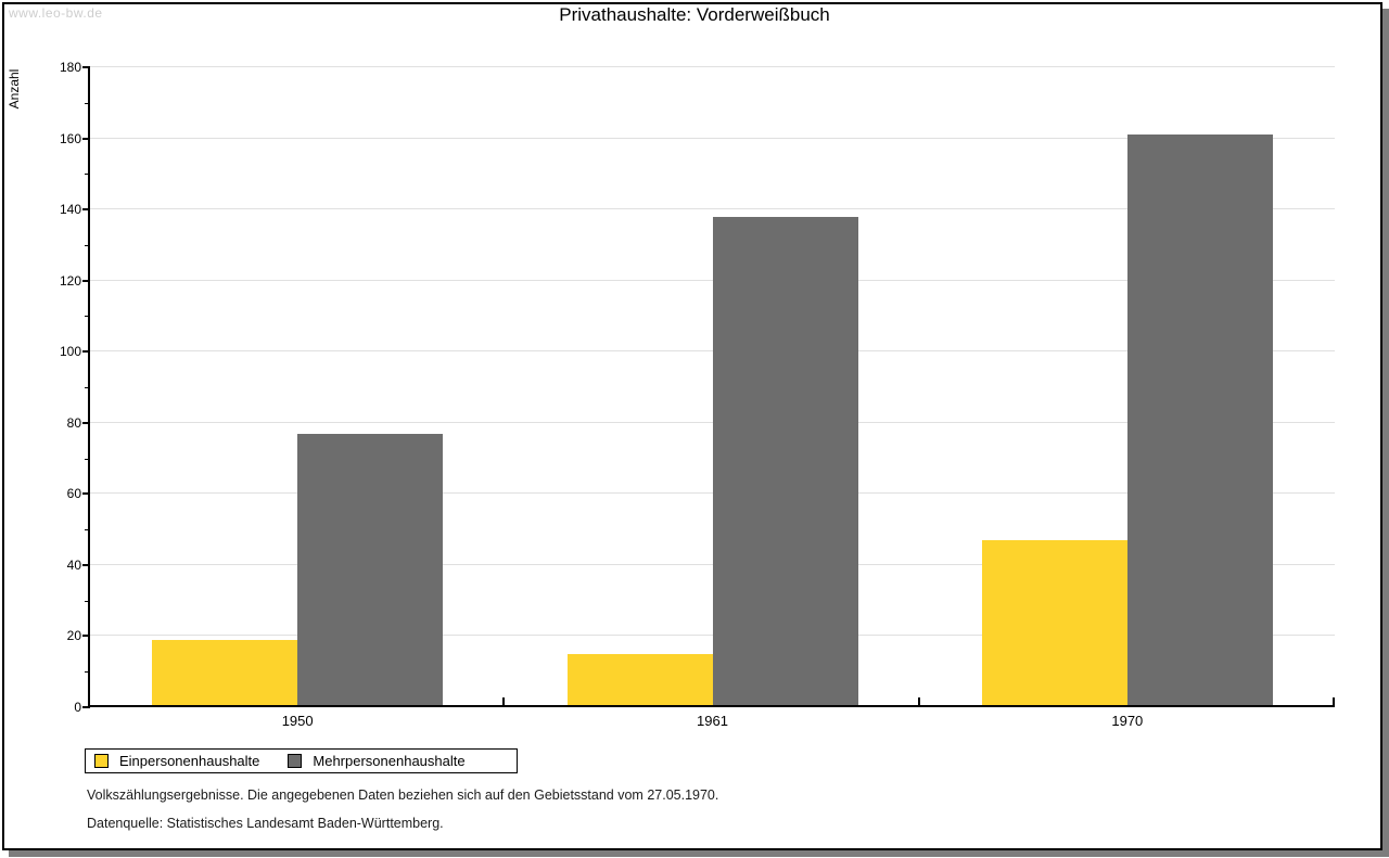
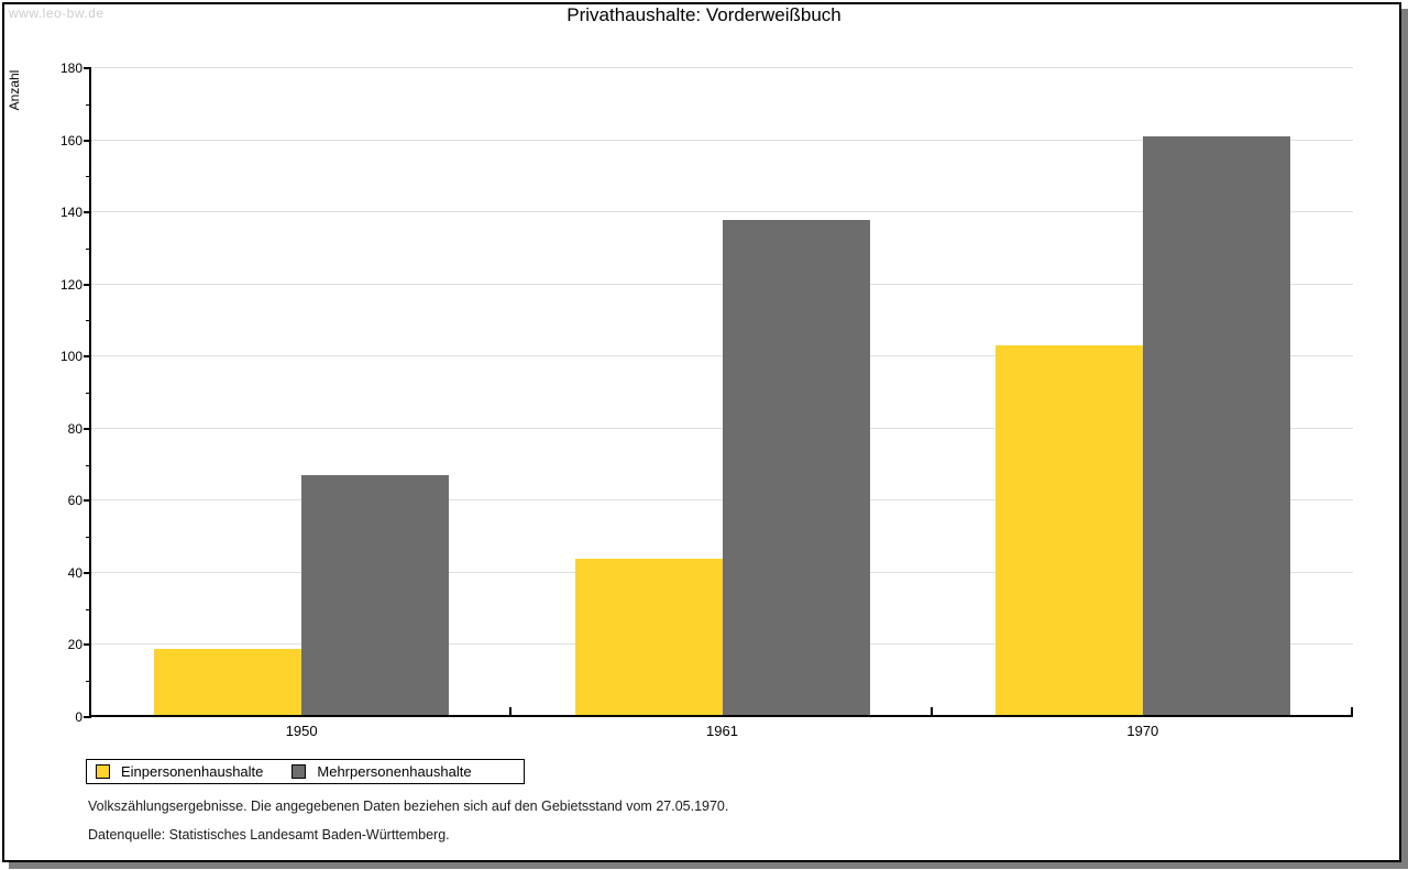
Mehrpersonenhaushalte/1950: 77 -> 67
Einpersonenhaushalte/1961: 15 -> 44
Einpersonenhaushalte/1970: 47 -> 103
